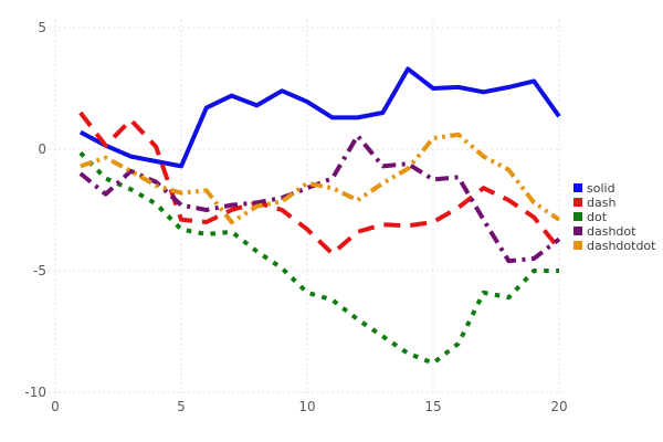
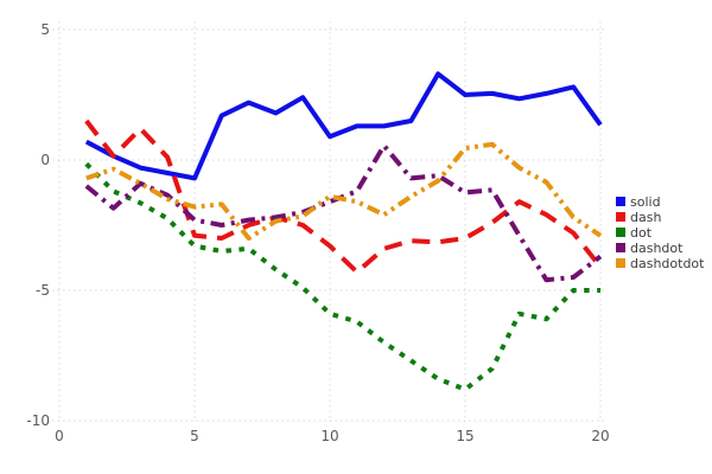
solid/10: 1.9 -> 0.9
